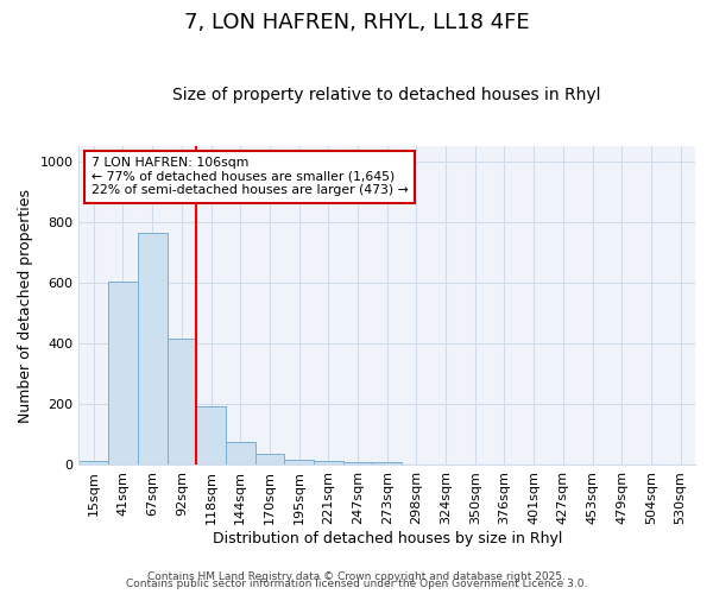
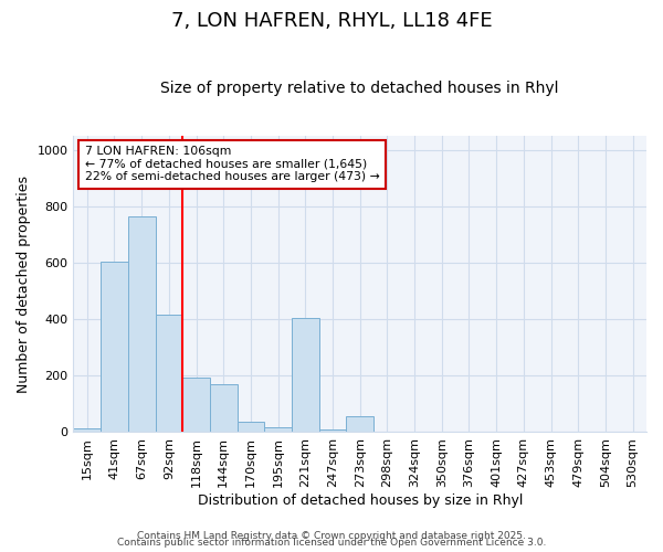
144sqm: 78 -> 170
221sqm: 15 -> 405
273sqm: 10 -> 55
